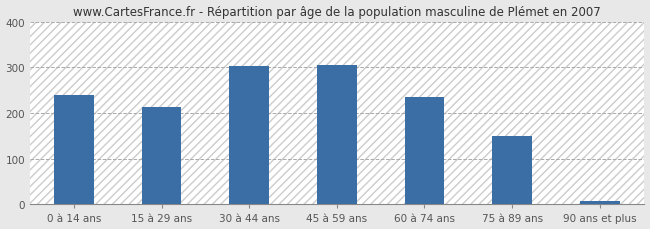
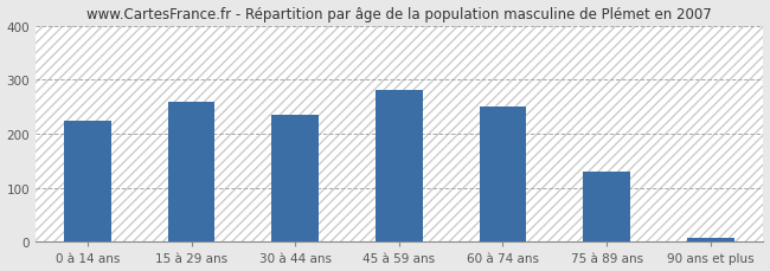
0 à 14 ans: 240 -> 225
15 à 29 ans: 213 -> 260
30 à 44 ans: 302 -> 235
45 à 59 ans: 304 -> 280
60 à 74 ans: 234 -> 250
75 à 89 ans: 149 -> 130
